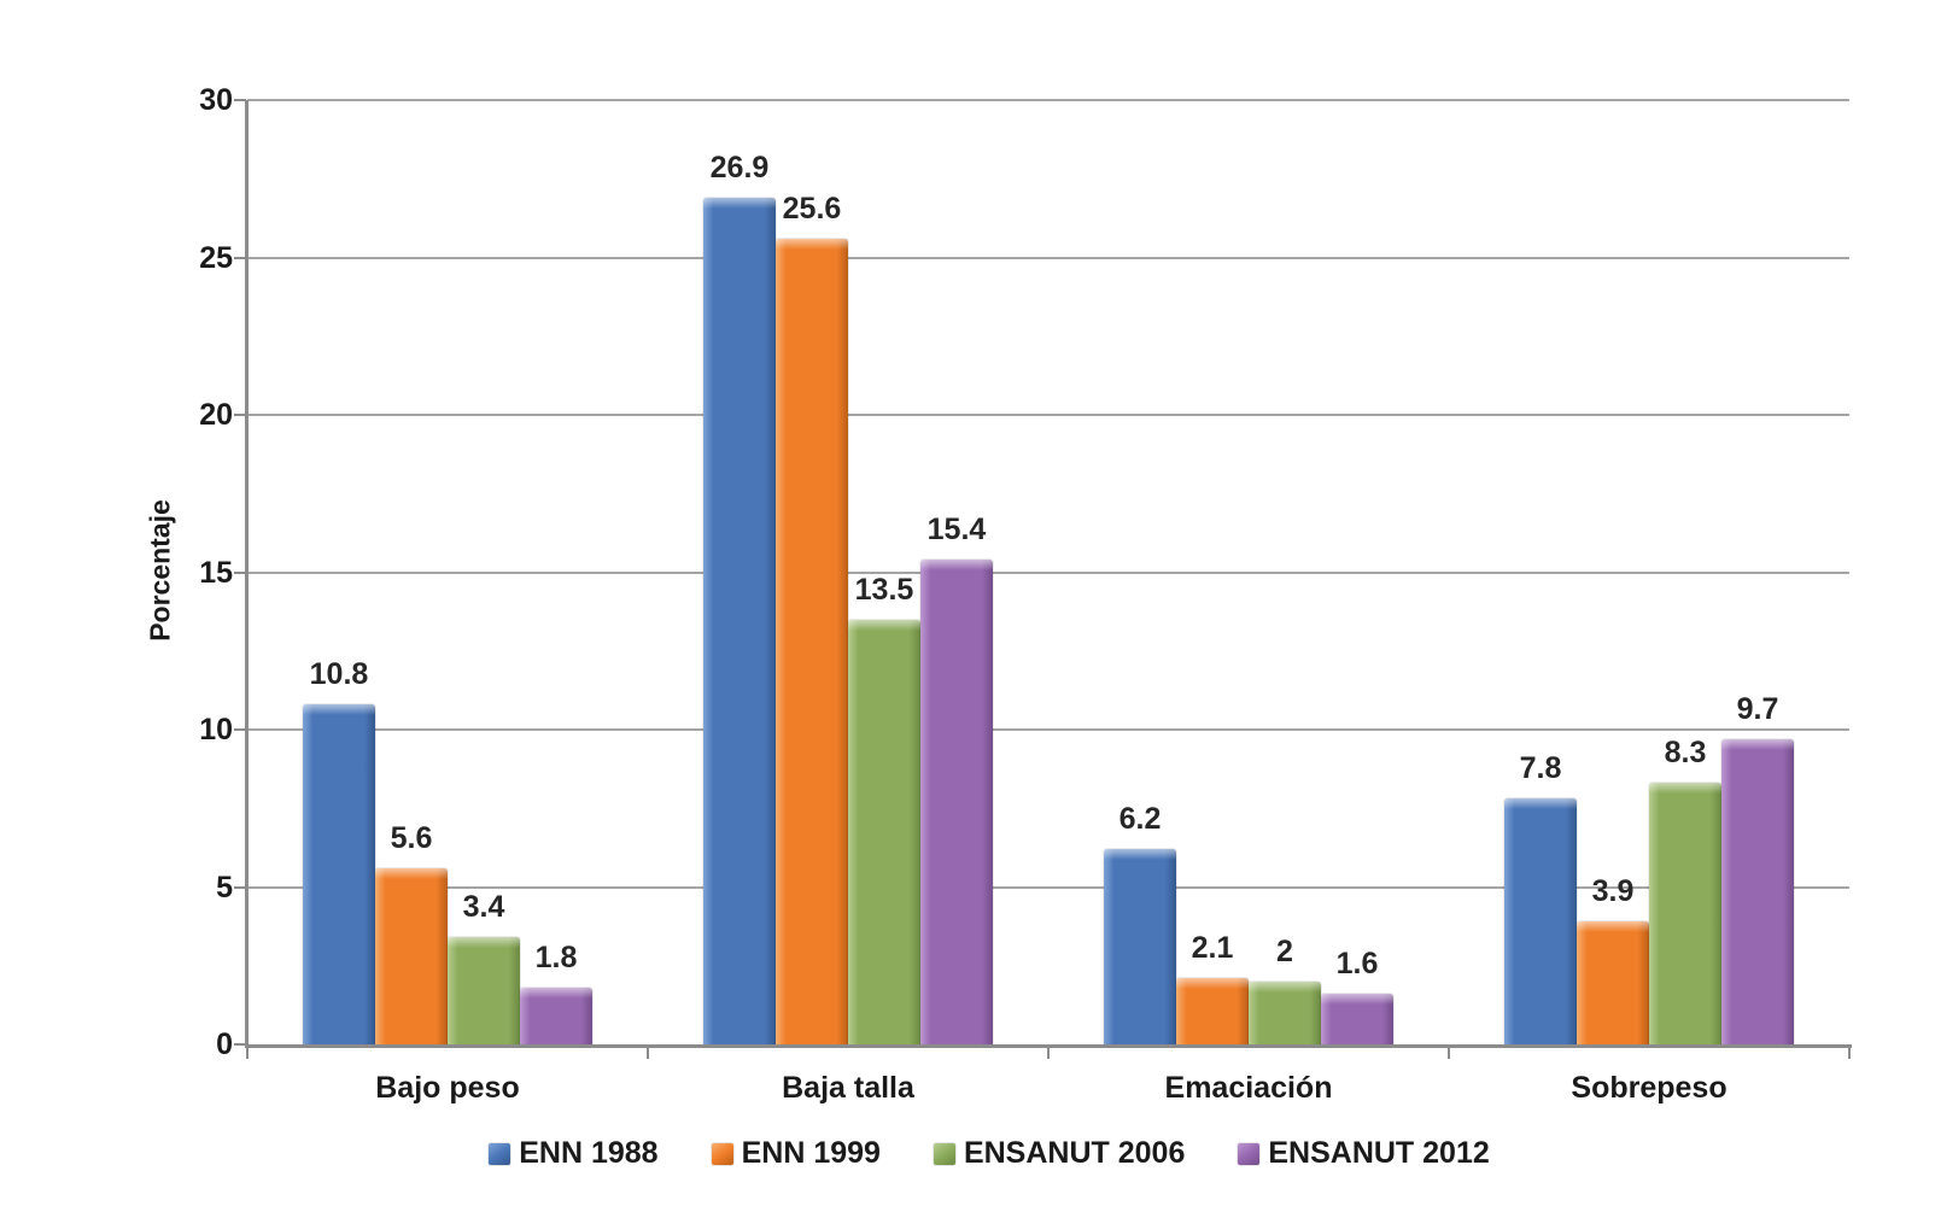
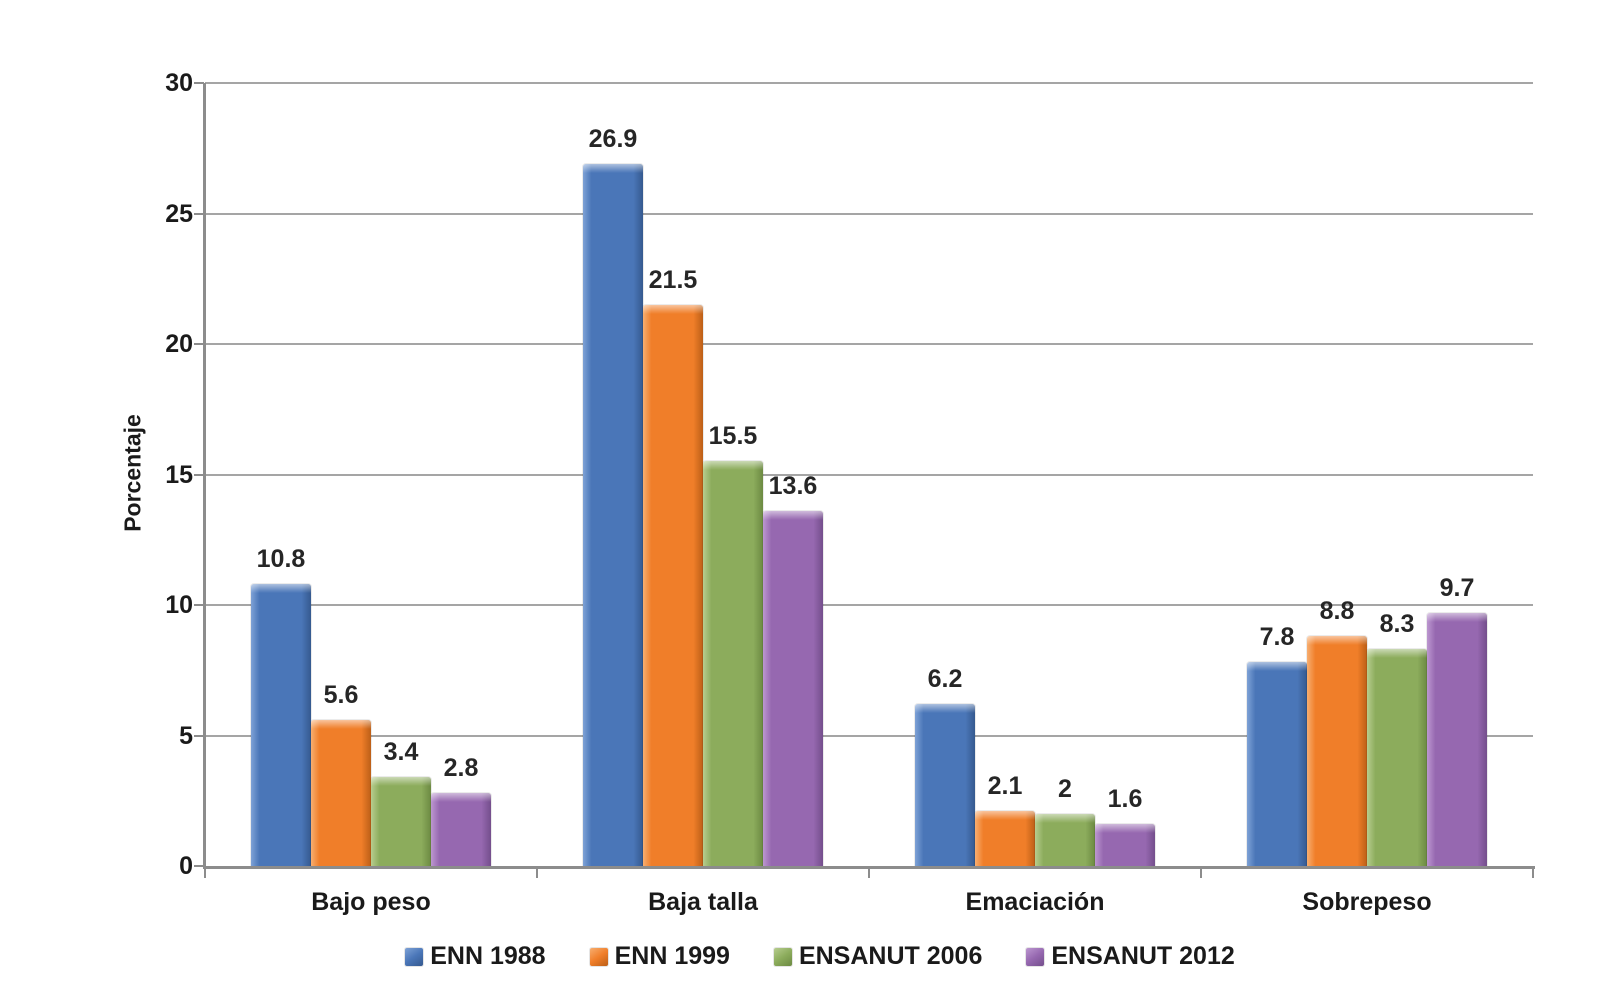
ENSANUT 2012/Bajo peso: 1.8 -> 2.8
ENN 1999/Baja talla: 25.6 -> 21.5
ENSANUT 2006/Baja talla: 13.5 -> 15.5
ENSANUT 2012/Baja talla: 15.4 -> 13.6
ENN 1999/Sobrepeso: 3.9 -> 8.8
